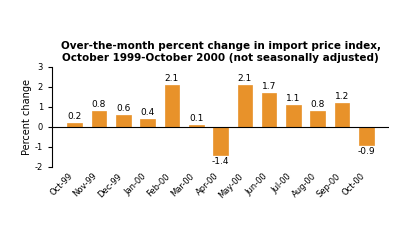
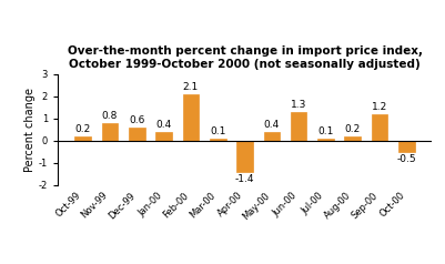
May-00: 2.1 -> 0.4
Jun-00: 1.7 -> 1.3
Jul-00: 1.1 -> 0.1
Aug-00: 0.8 -> 0.2
Oct-00: -0.9 -> -0.5
